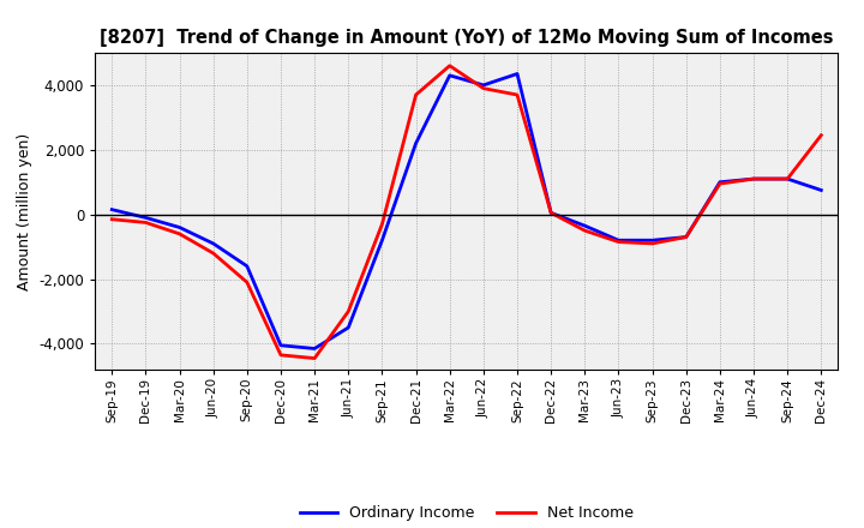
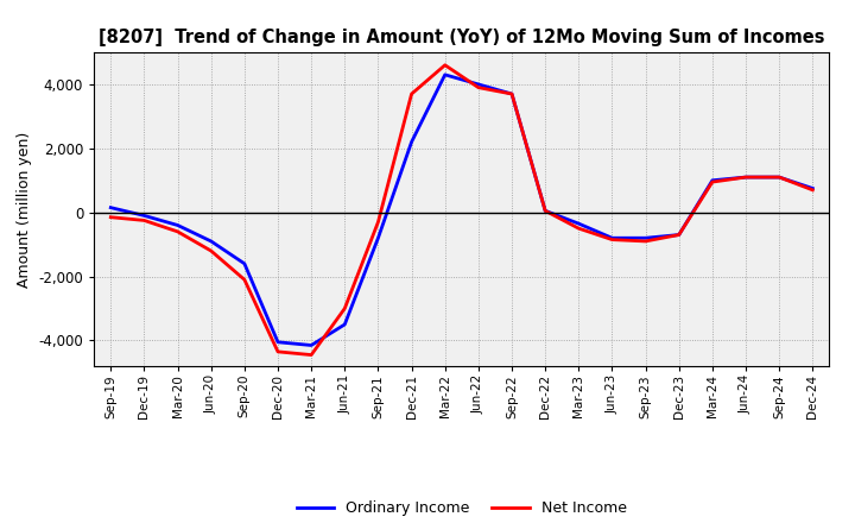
Ordinary Income/Sep-22: 4,350 -> 3,700
Net Income/Dec-24: 2,450 -> 700
